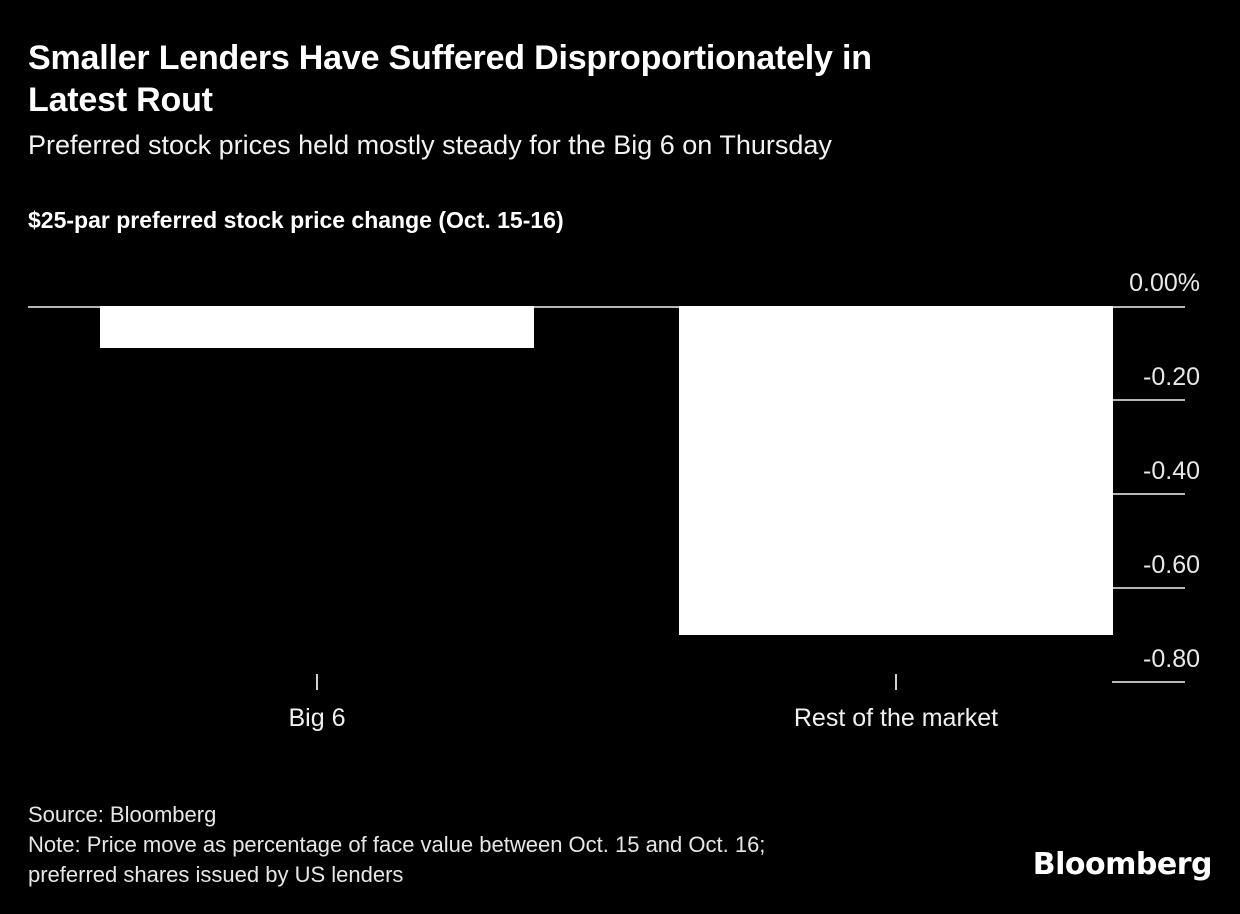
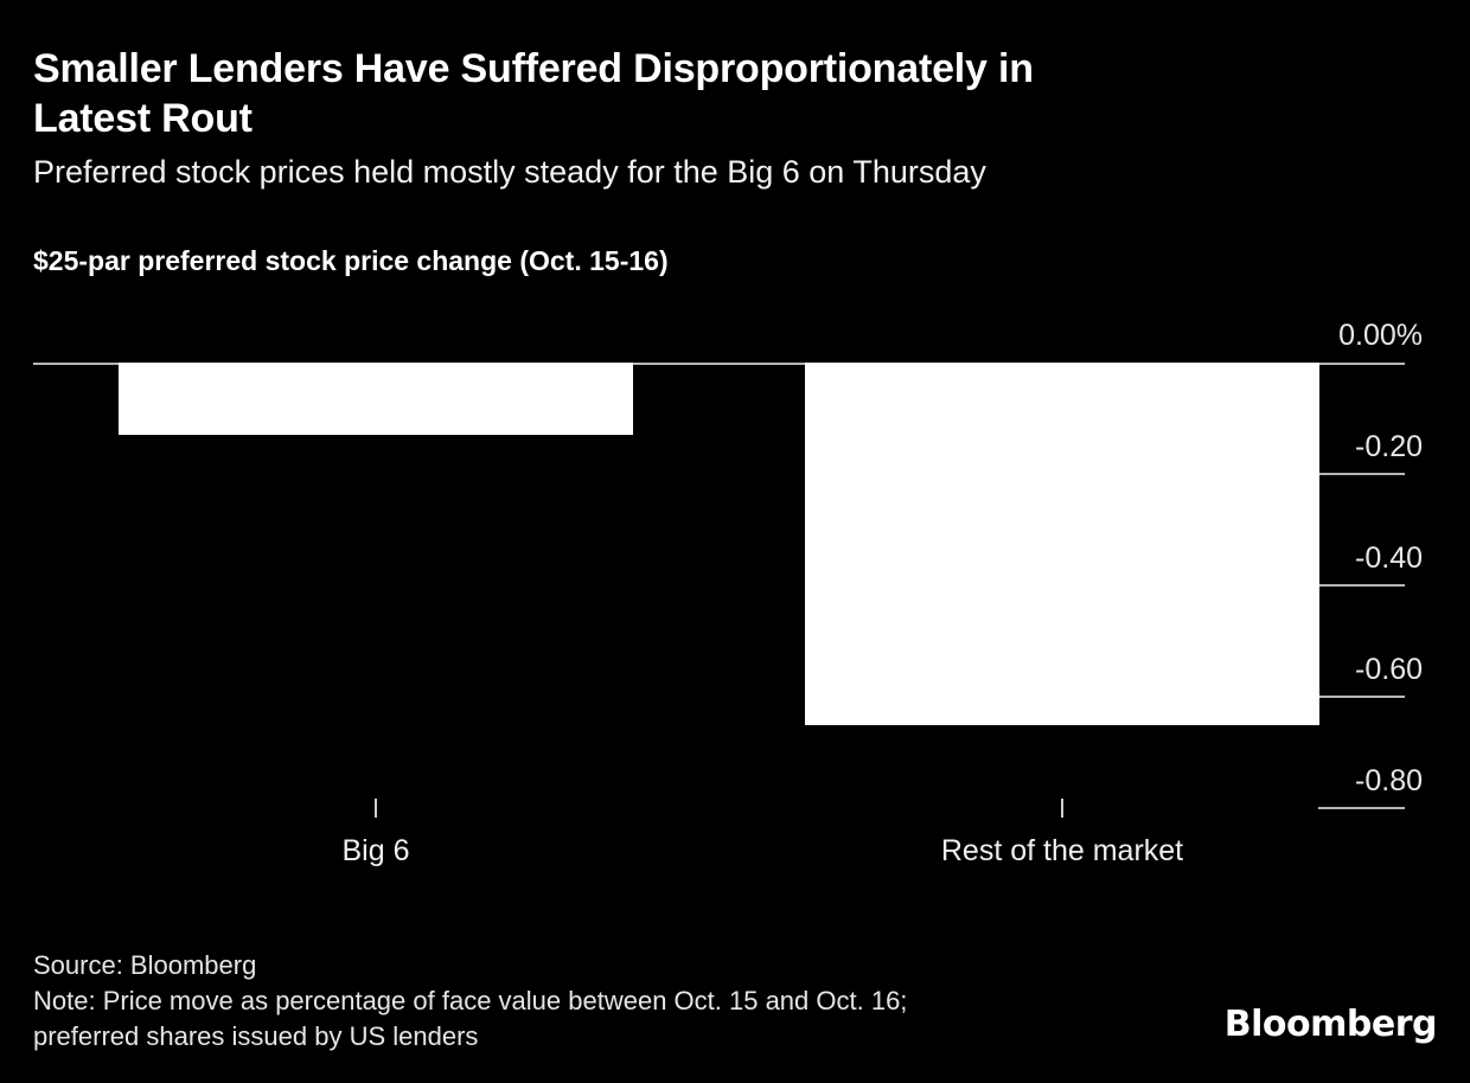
Big 6: -0.09% -> -0.13%
Rest of the market: -0.70% -> -0.65%
